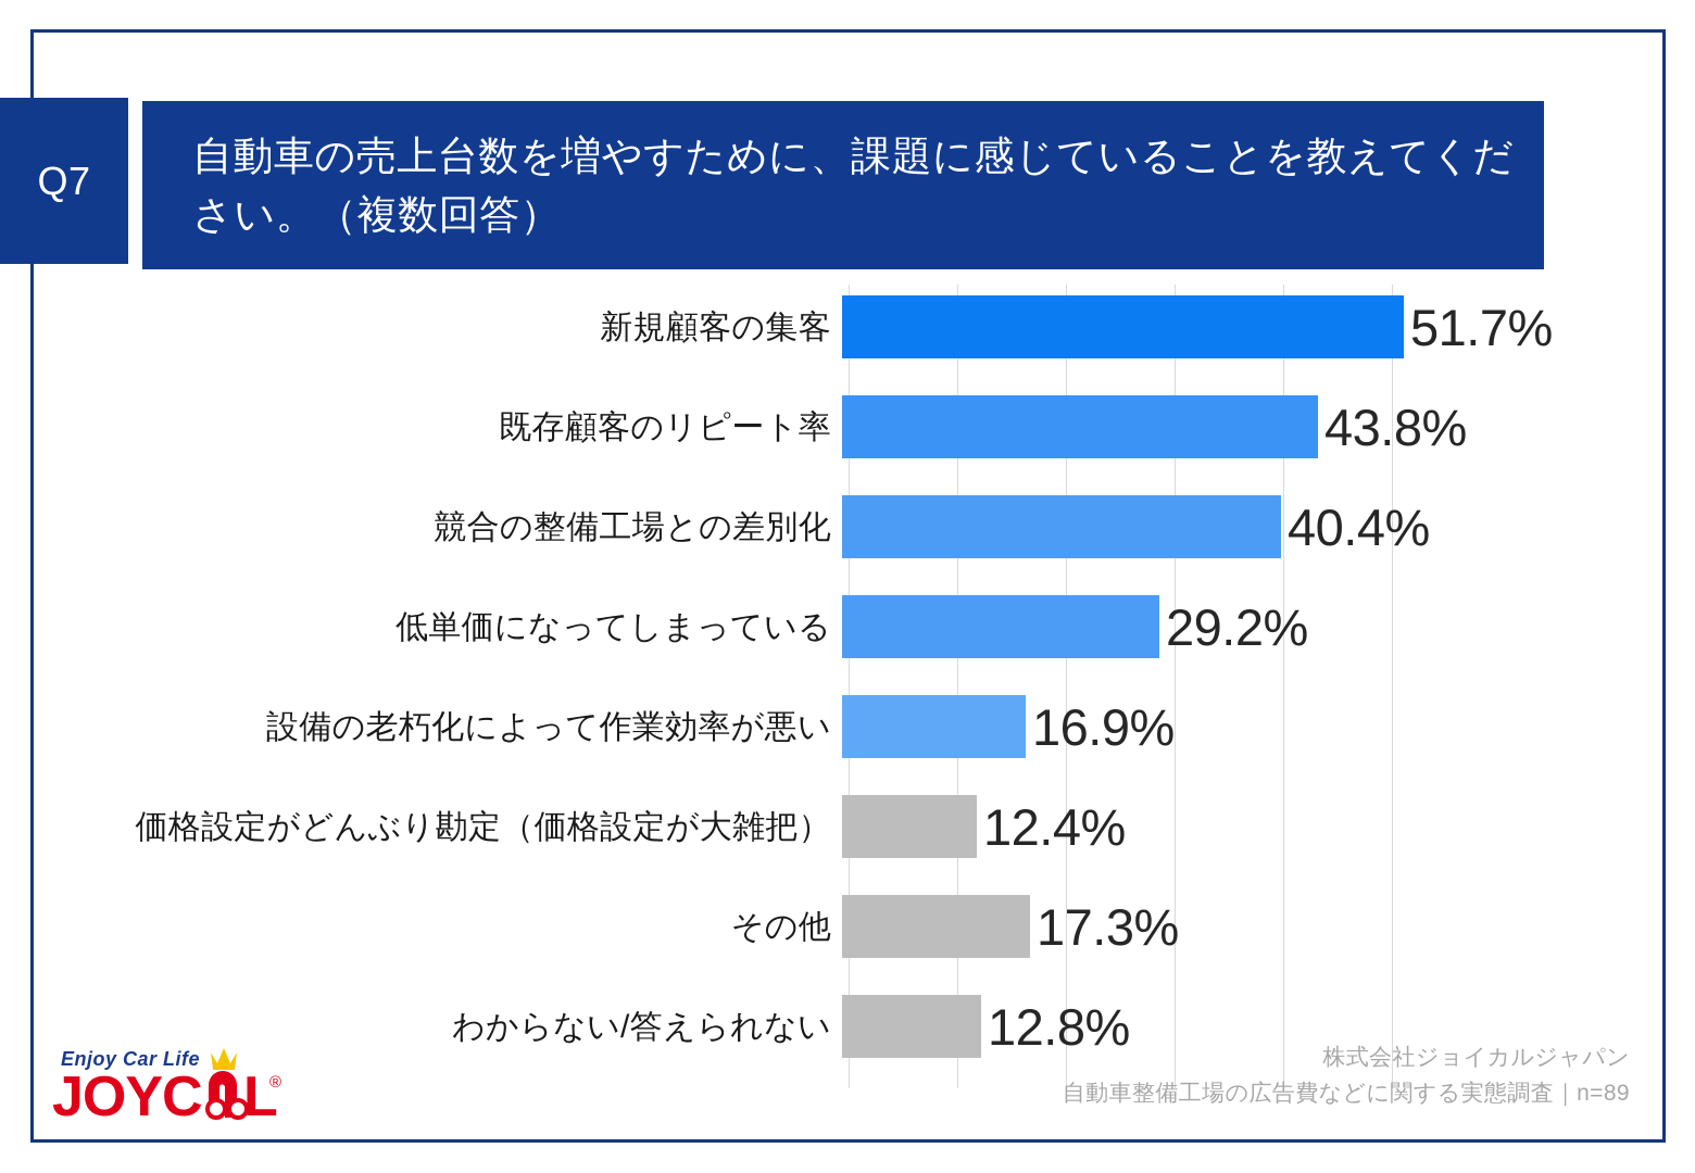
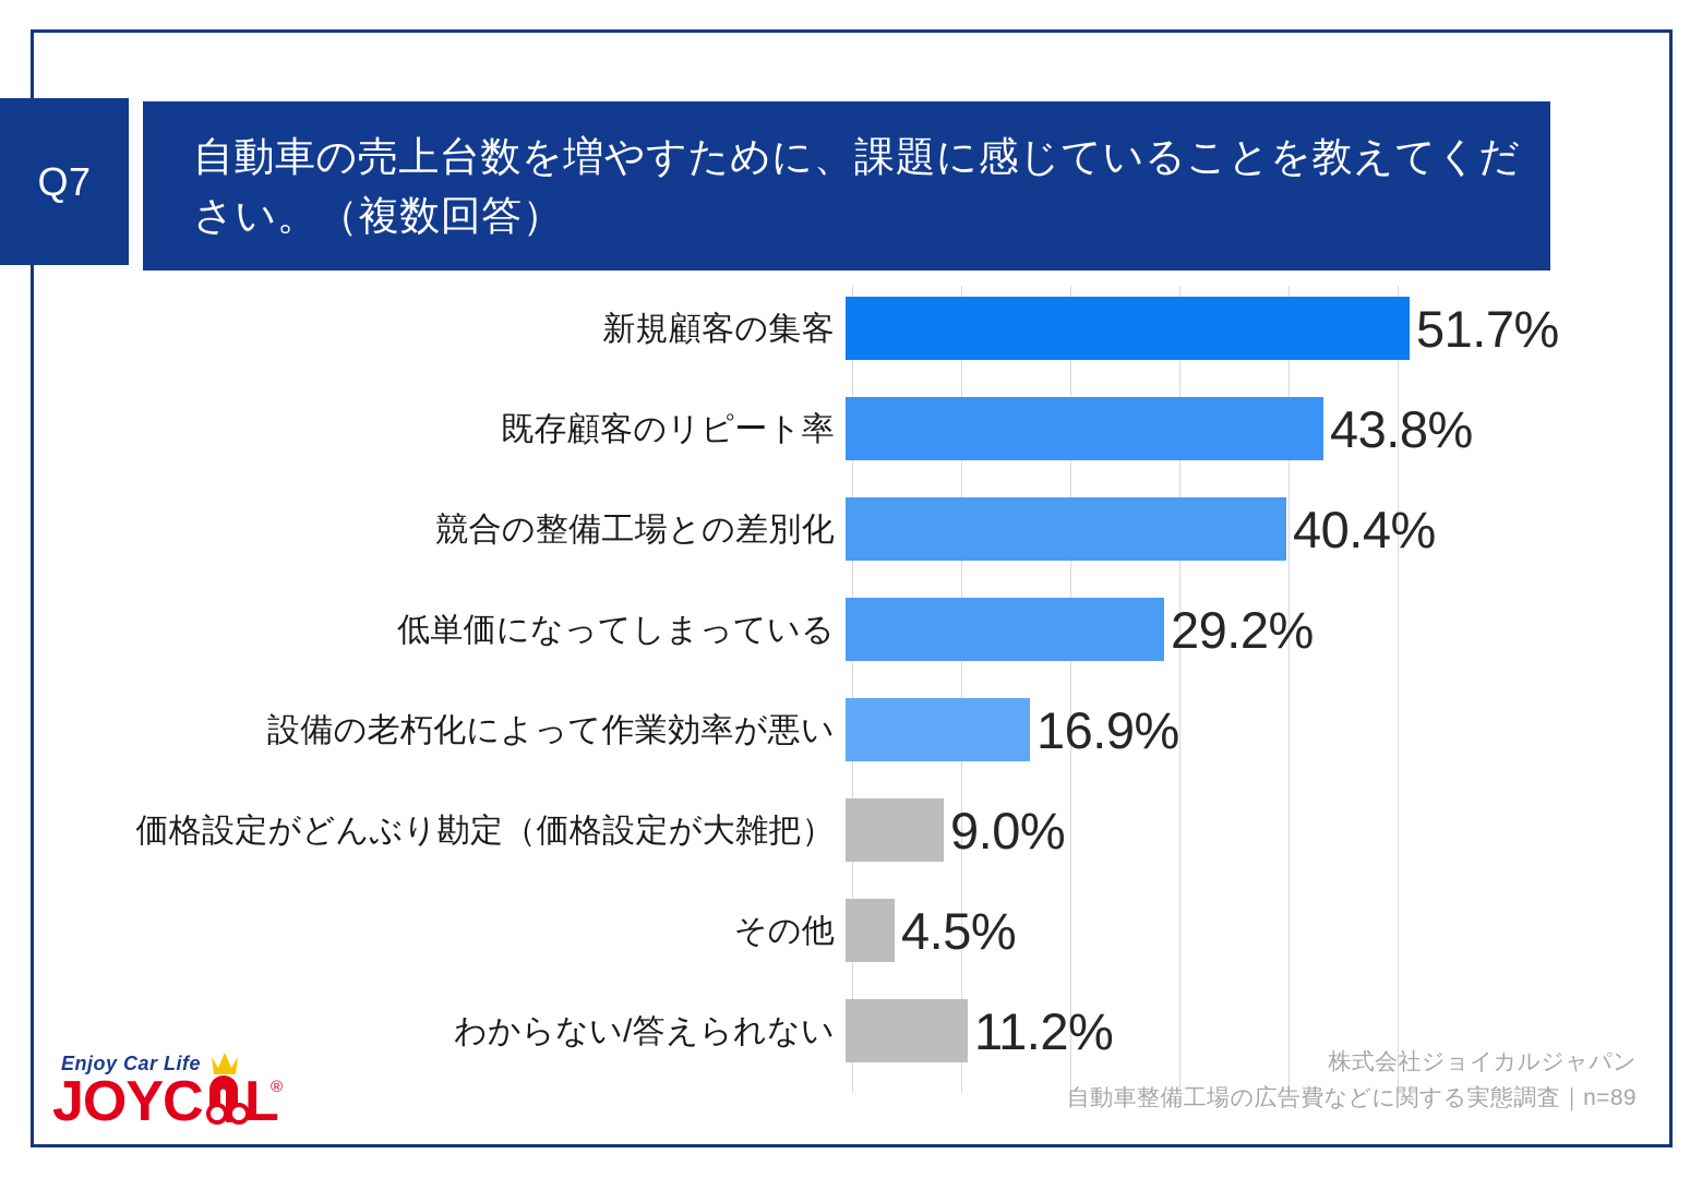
価格設定がどんぶり勘定（価格設定が大雑把）: 12.4% -> 9.0%
その他: 17.3% -> 4.5%
わからない/答えられない: 12.8% -> 11.2%
